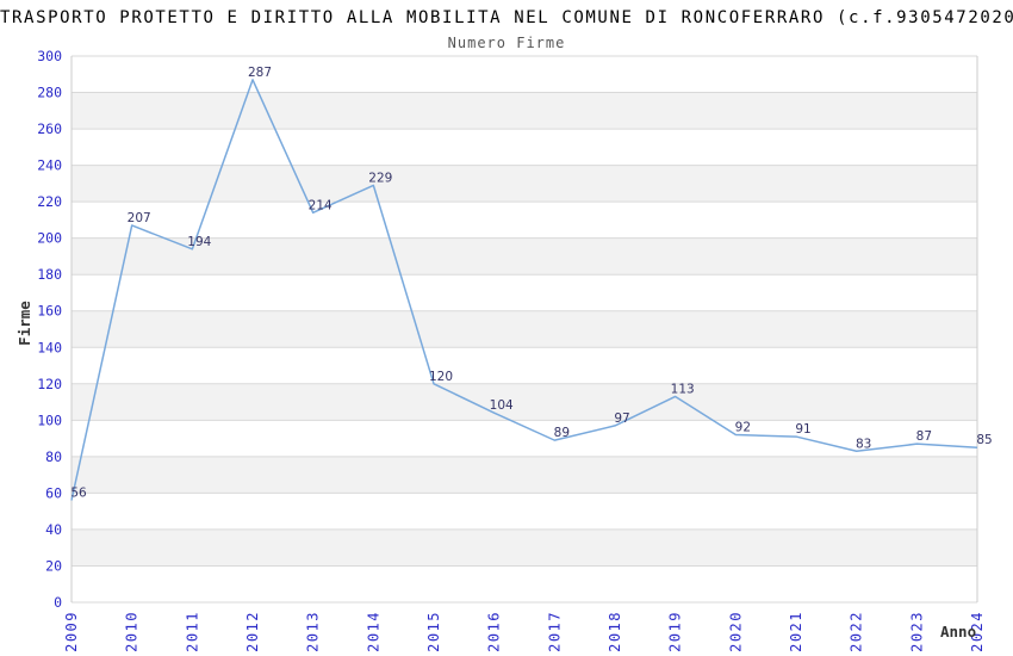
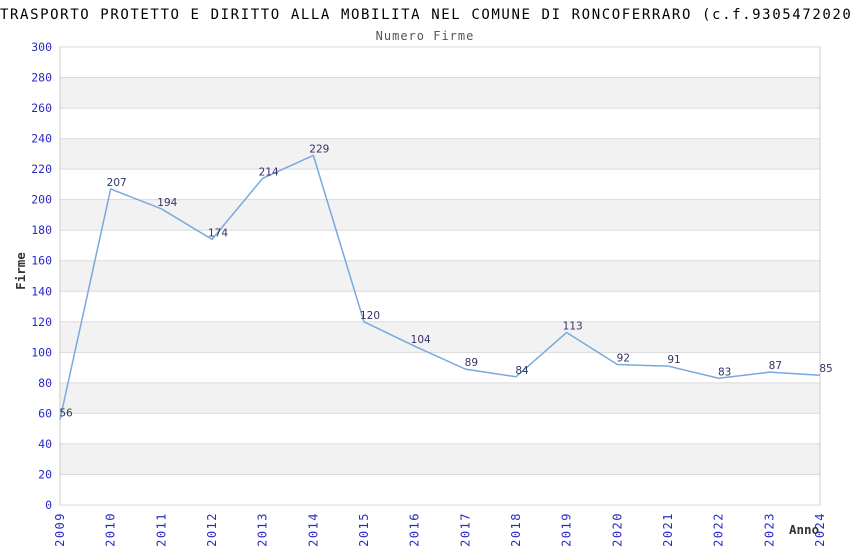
2012: 287 -> 174
2018: 97 -> 84
